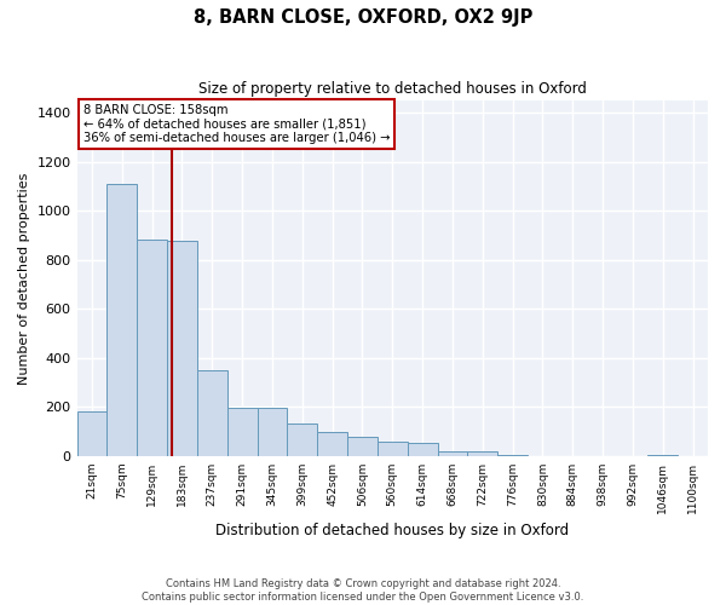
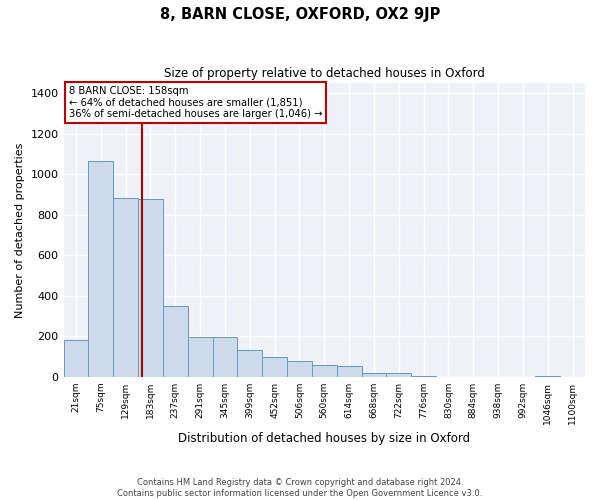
75sqm: 1110 -> 1065
